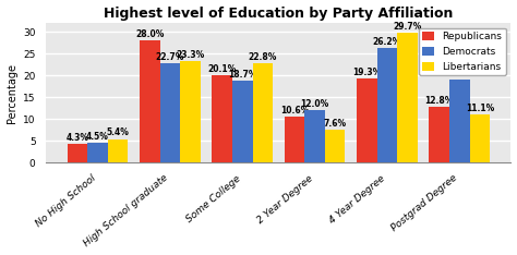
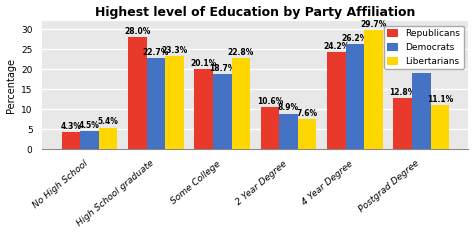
Democrats/2 Year Degree: 12.0% -> 8.9%
Republicans/4 Year Degree: 19.3% -> 24.2%
